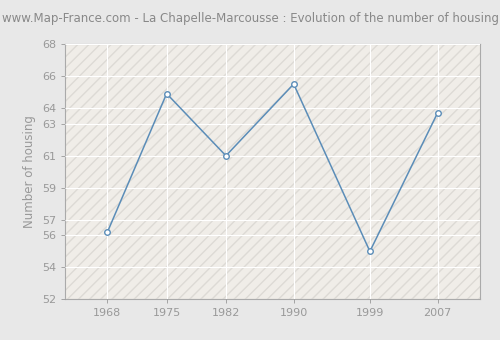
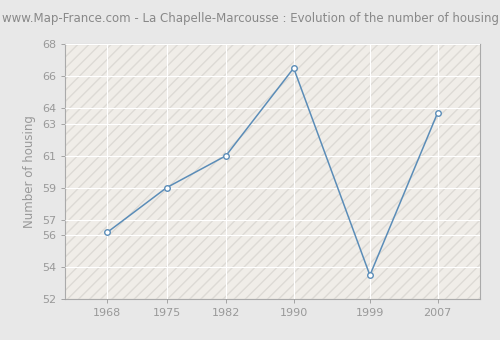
1975: 64.9 -> 59.0
1990: 65.5 -> 66.5
1999: 55.0 -> 53.5
